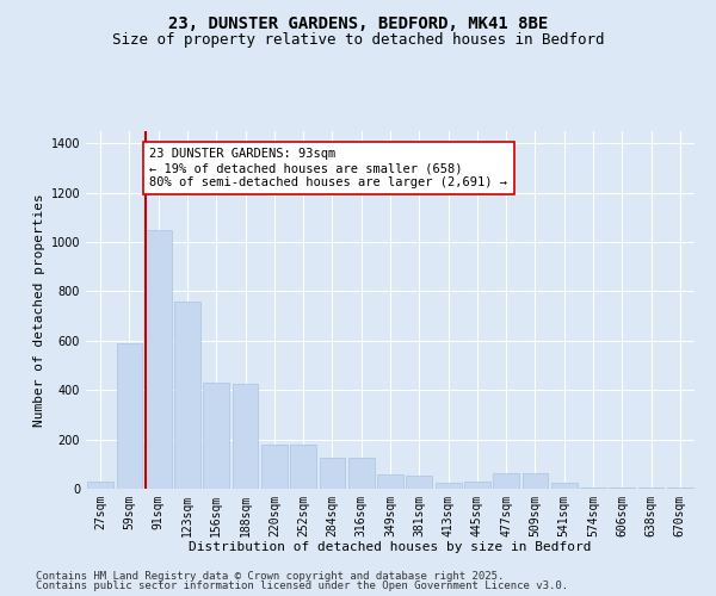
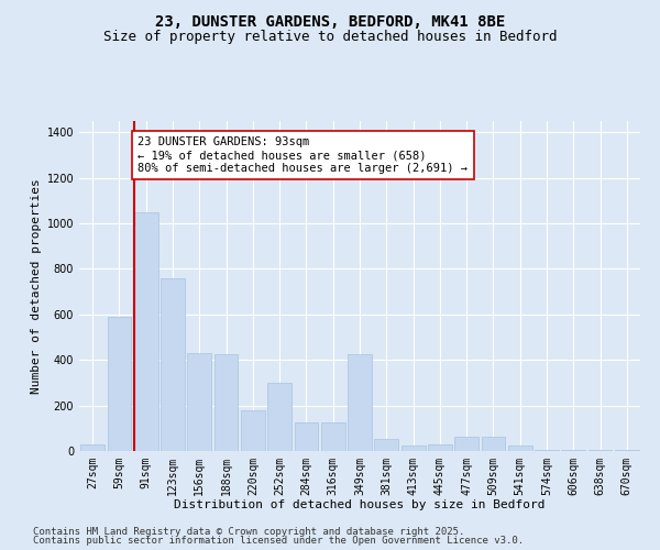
252sqm: 180 -> 300
349sqm: 60 -> 425
